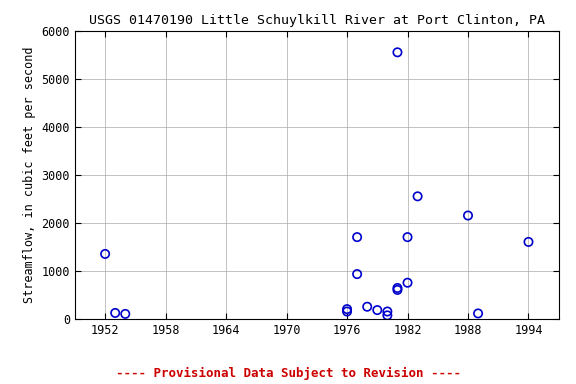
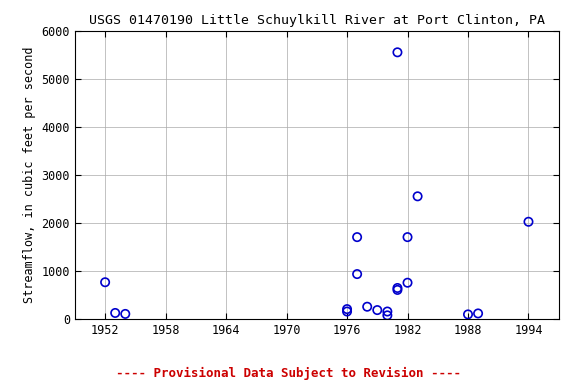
1952: 1350 -> 760
1988: 2150 -> 90
1994: 1600 -> 2020
